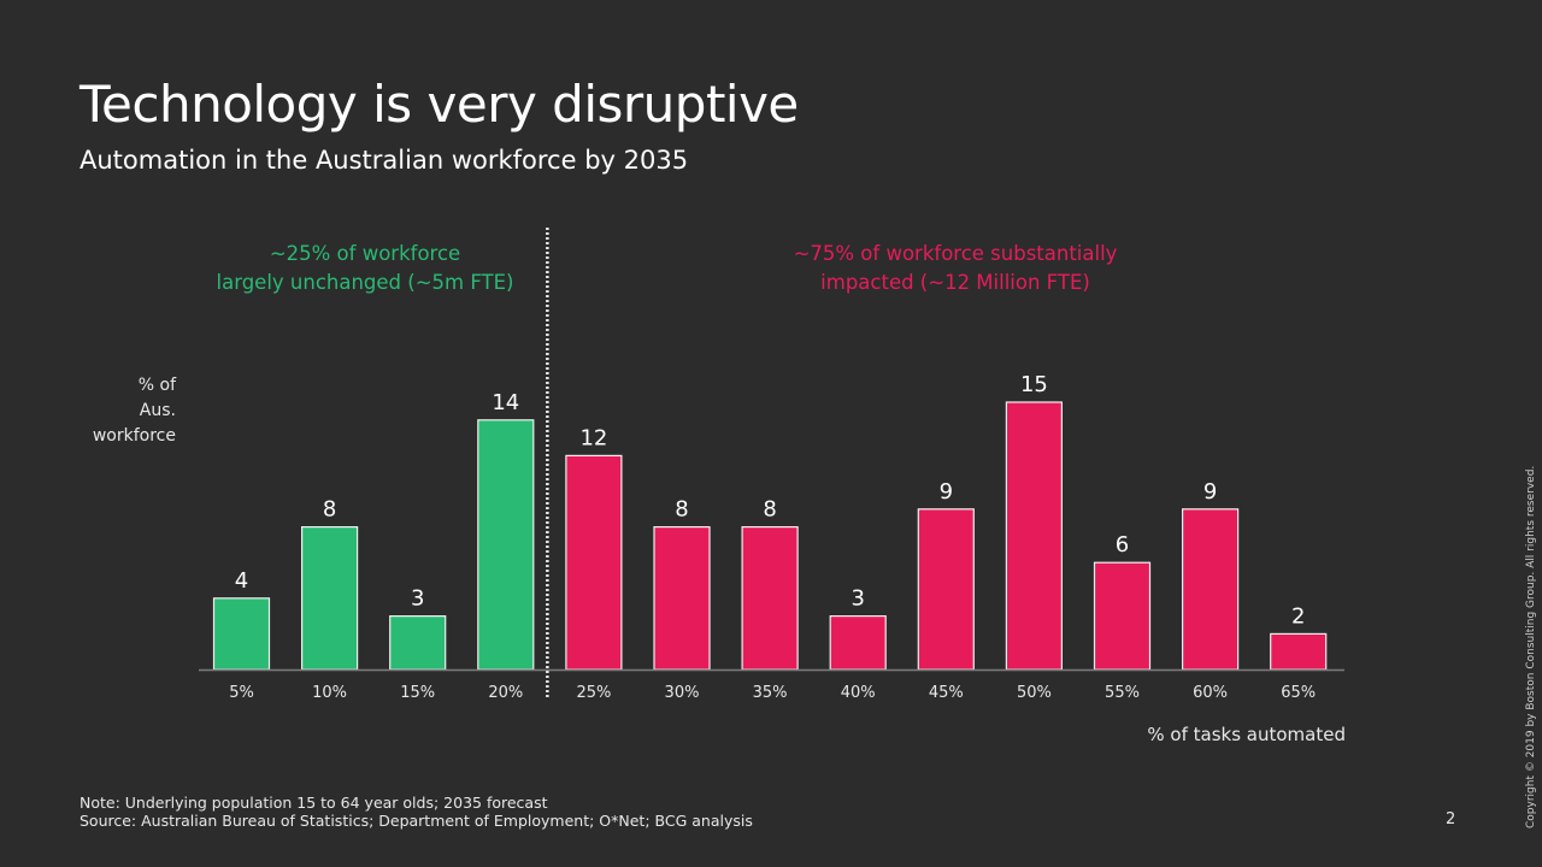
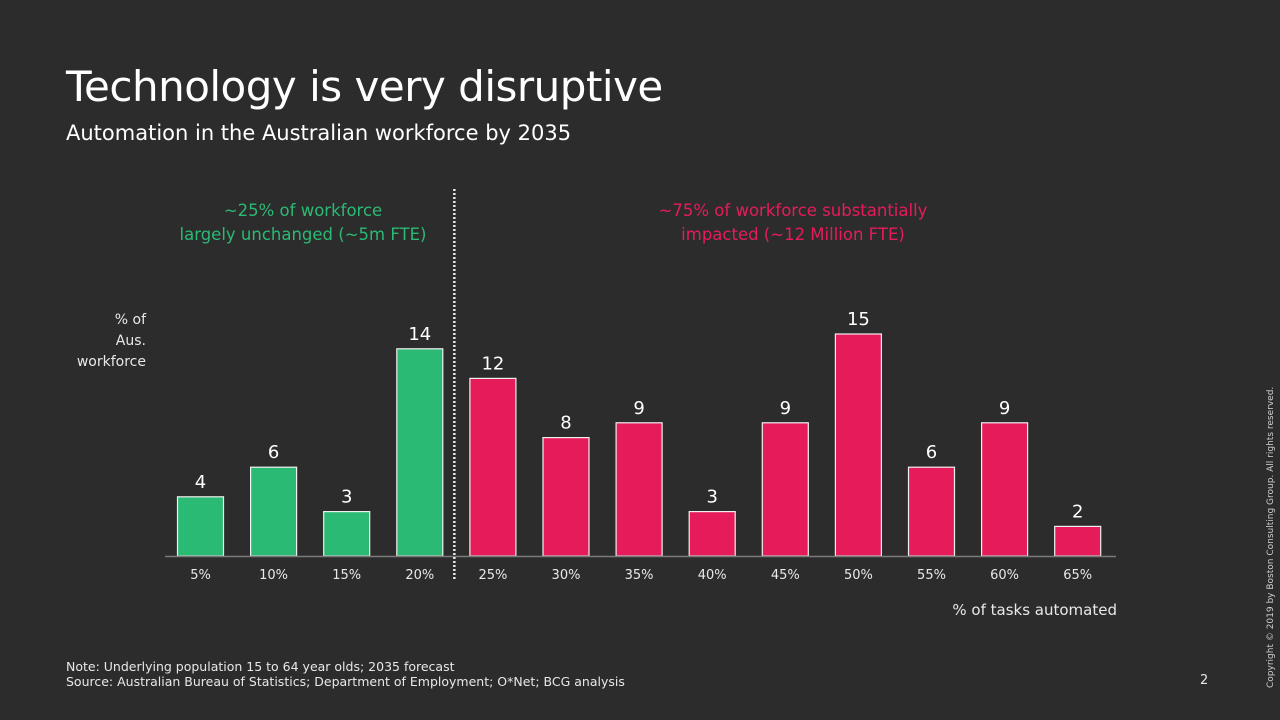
10%: 8 -> 6
35%: 8 -> 9
